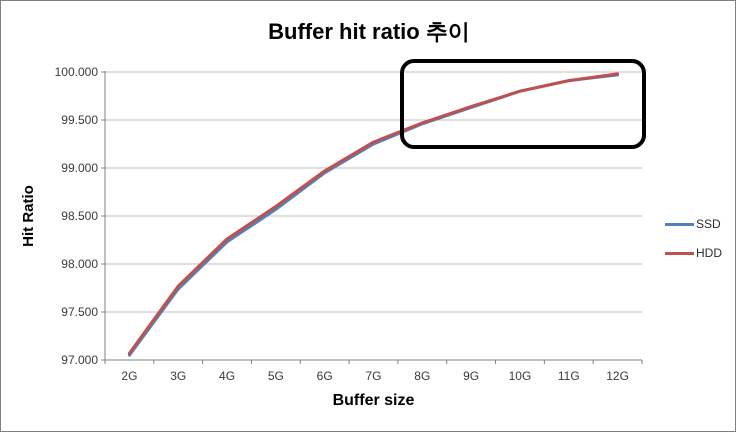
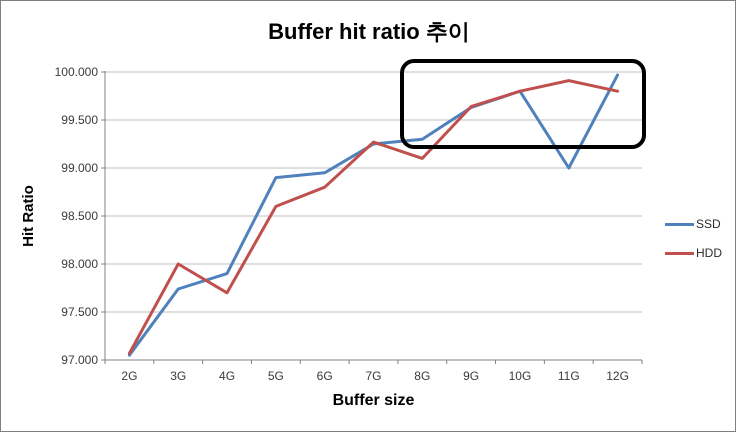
HDD/3G: 97.8 -> 98.0
SSD/4G: 98.2 -> 97.9
HDD/4G: 98.3 -> 97.7
SSD/5G: 98.6 -> 98.9
HDD/6G: 99.0 -> 98.8
SSD/8G: 99.5 -> 99.3
HDD/8G: 99.5 -> 99.1
SSD/11G: 99.9 -> 99.0
HDD/12G: 100.0 -> 99.8
